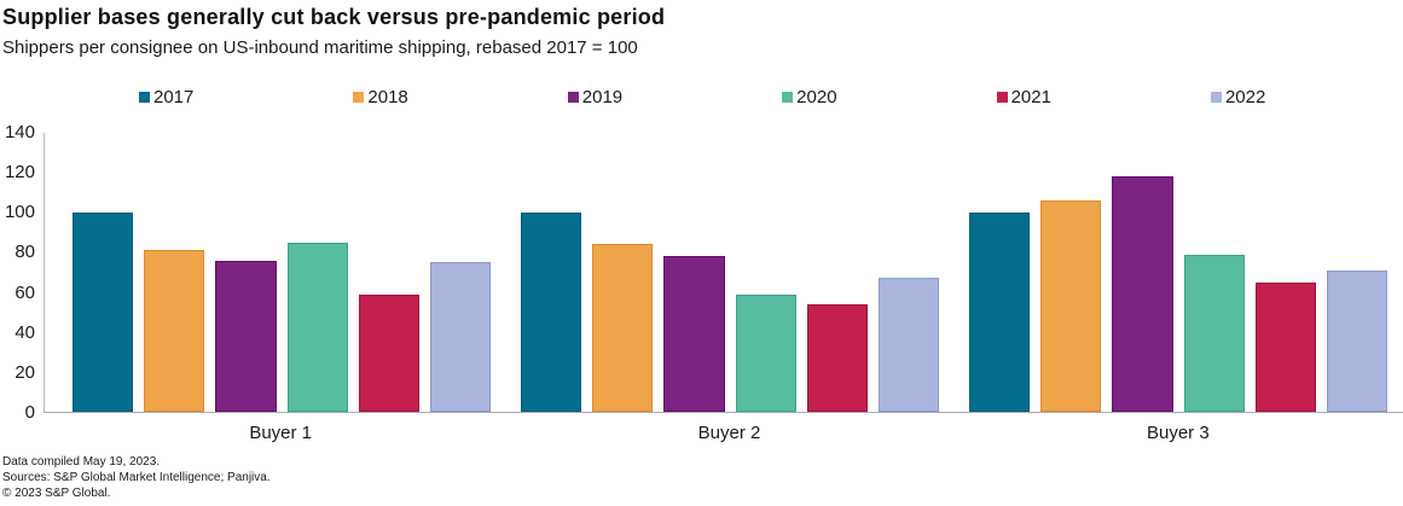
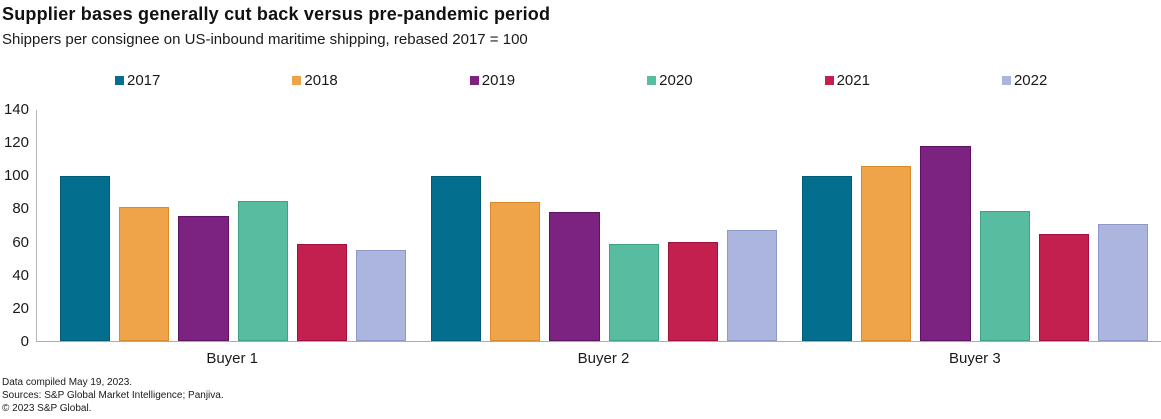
2022/Buyer 1: 75 -> 55
2021/Buyer 2: 54 -> 60
